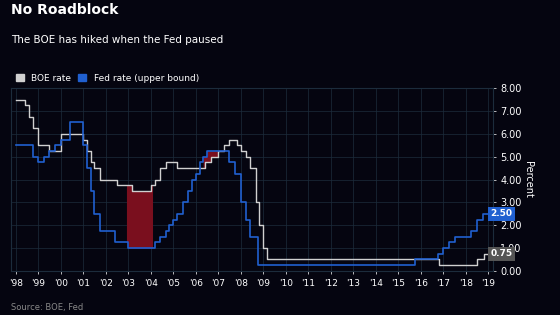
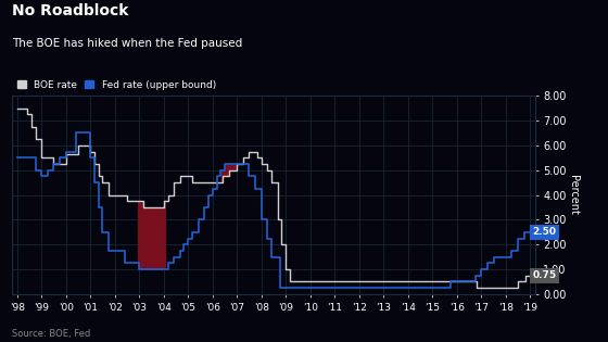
BOE rate/'00: 6.00 -> 5.65
